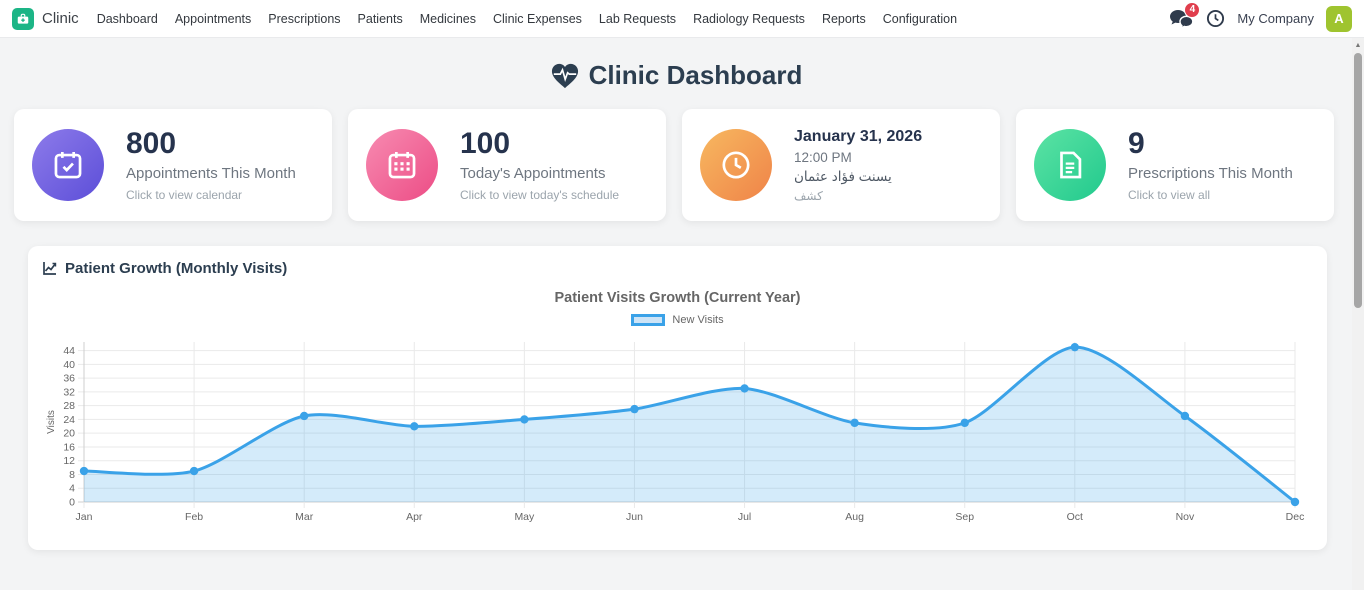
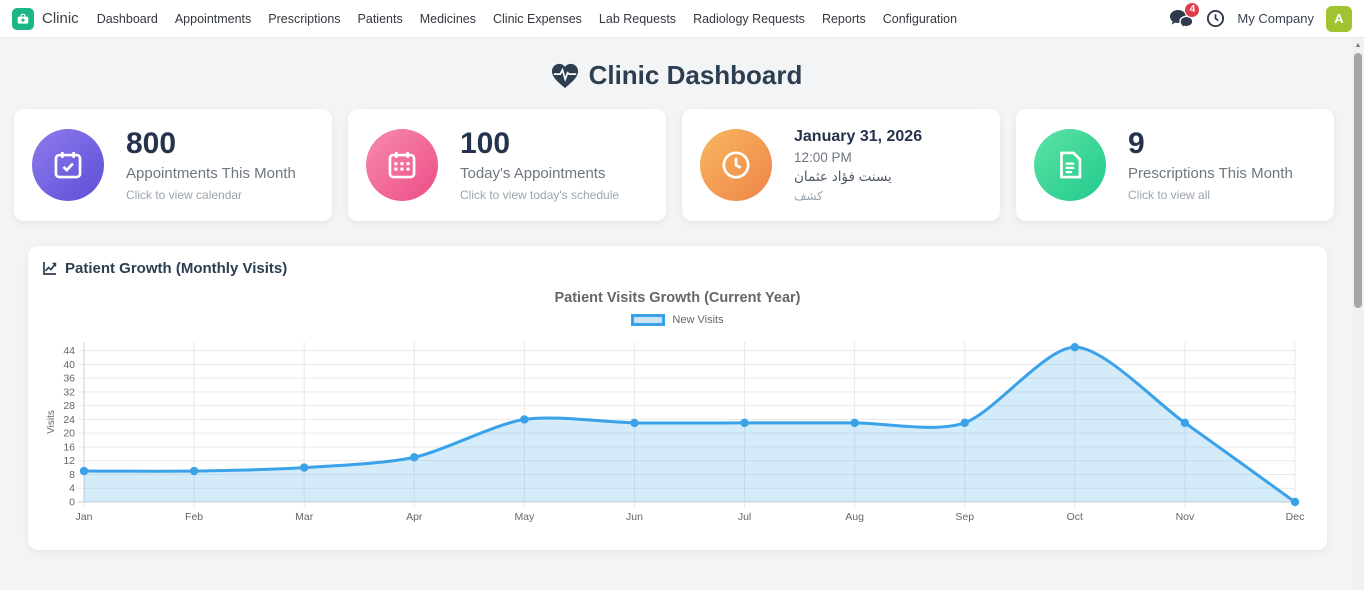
Mar: 25 -> 10
Apr: 22 -> 13
Jun: 27 -> 23
Jul: 33 -> 23
Nov: 25 -> 23
